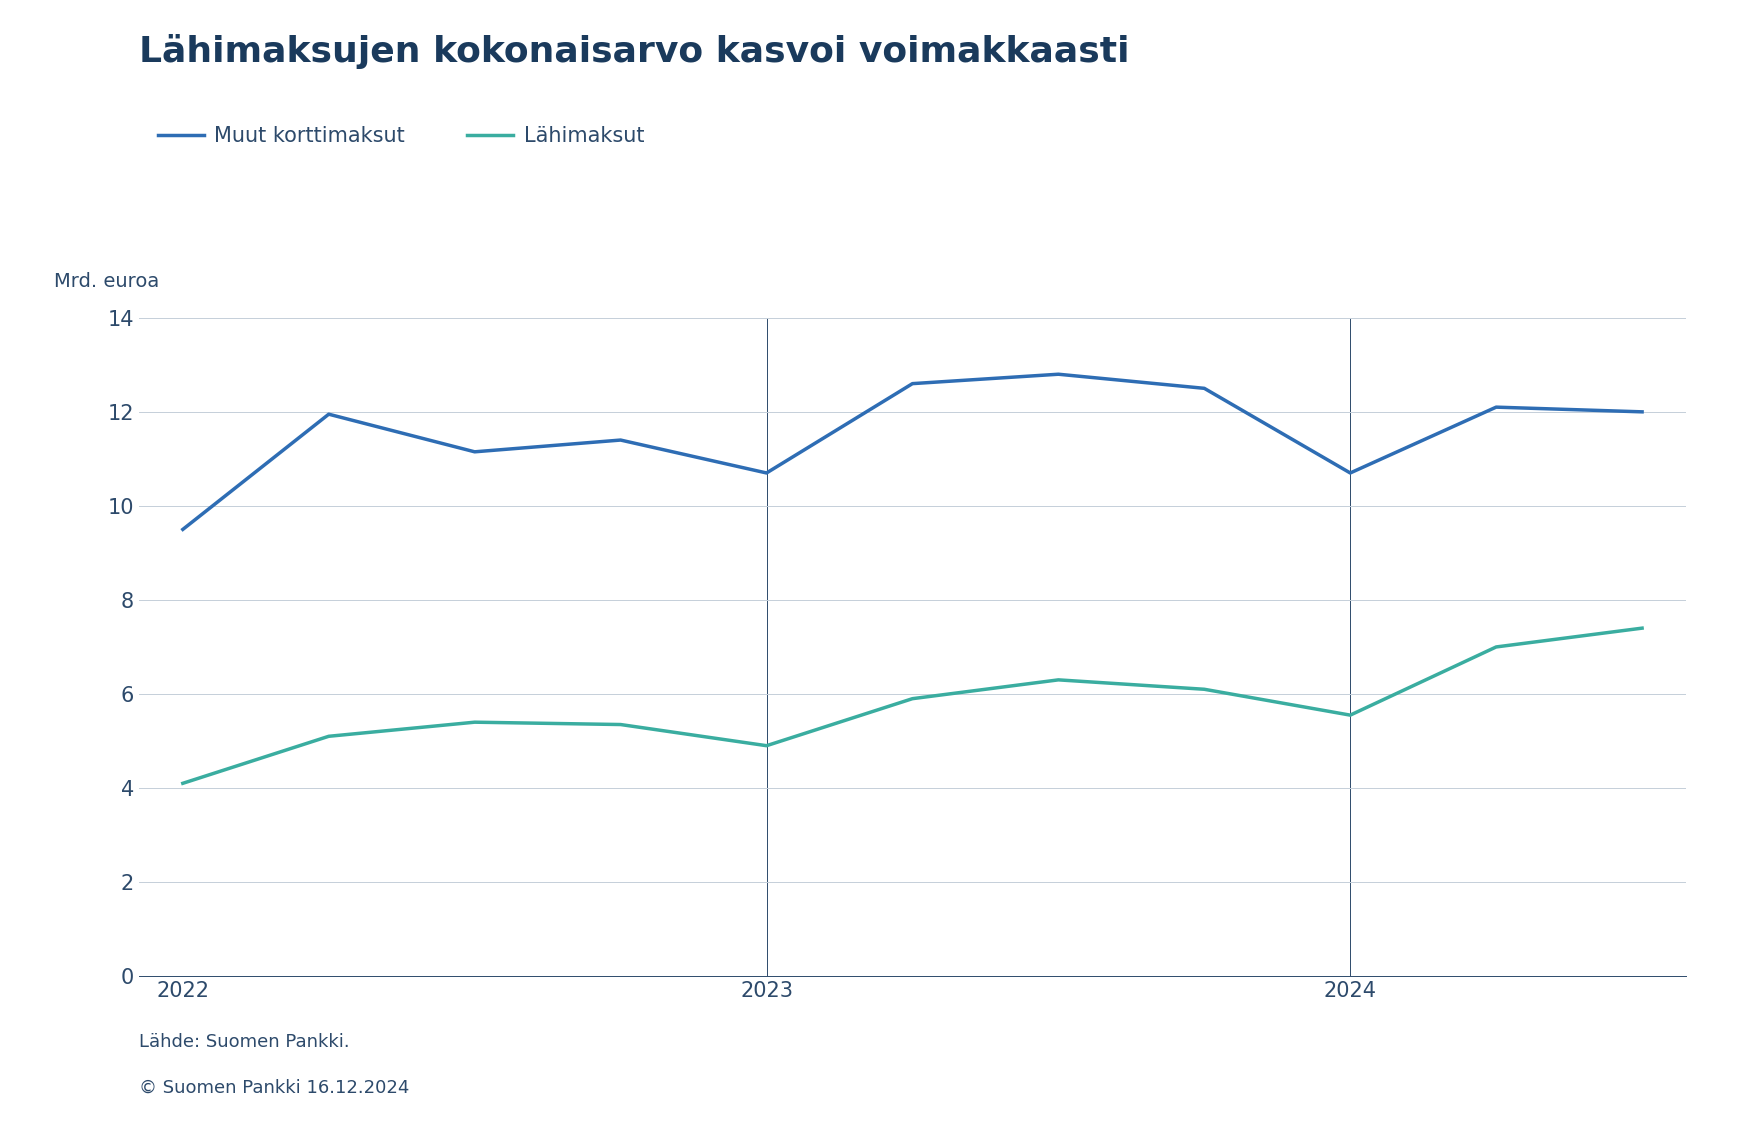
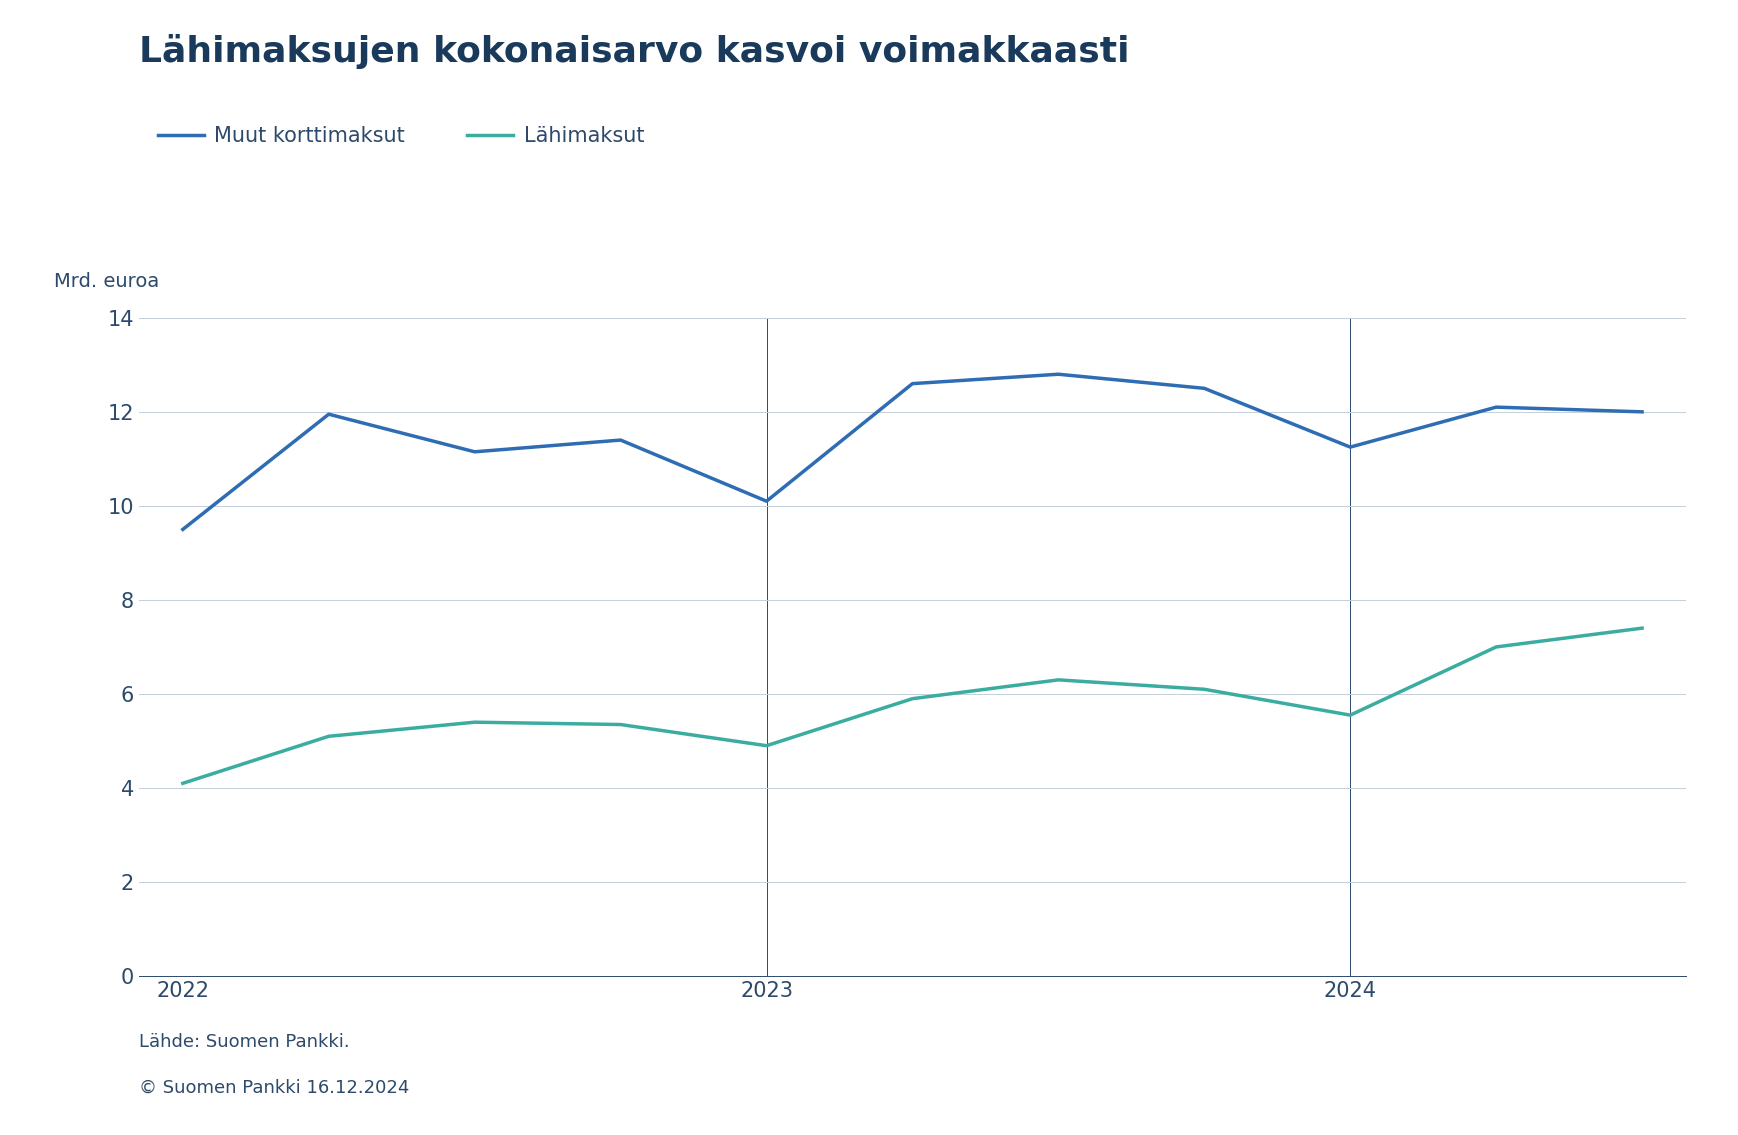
Muut korttimaksut/2023: 10.70 -> 10.10
Muut korttimaksut/2024: 10.70 -> 11.25
